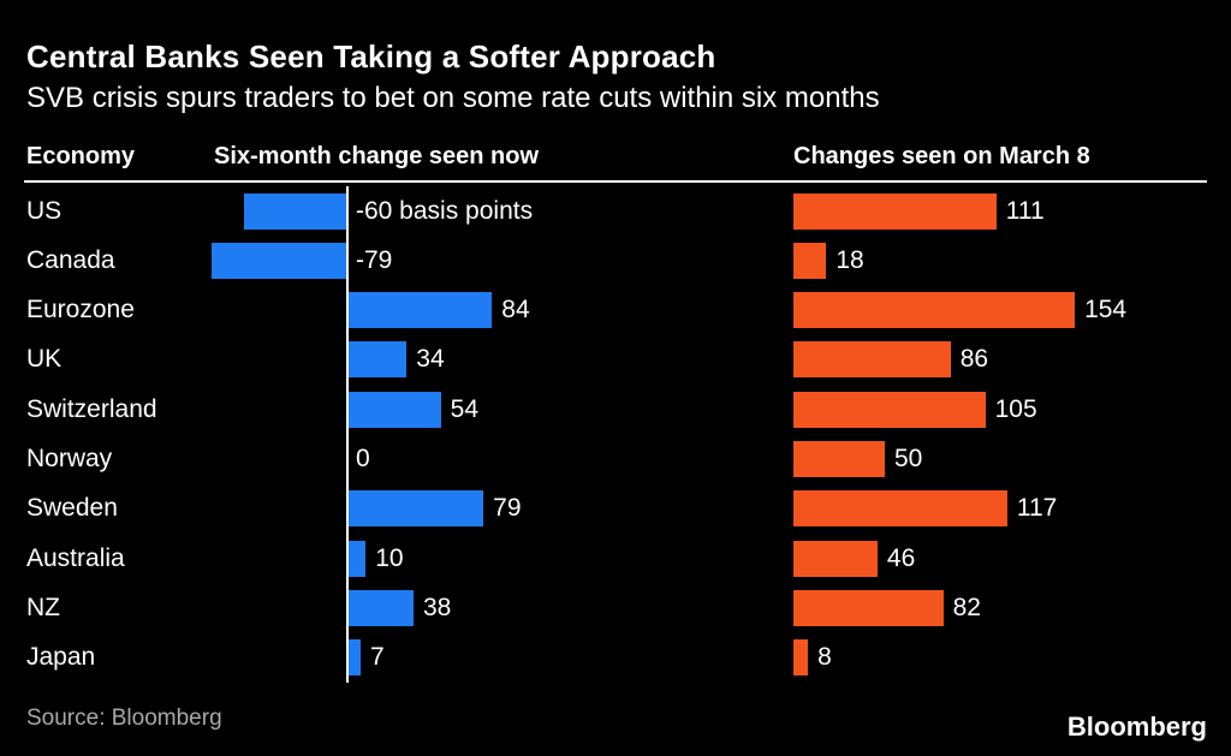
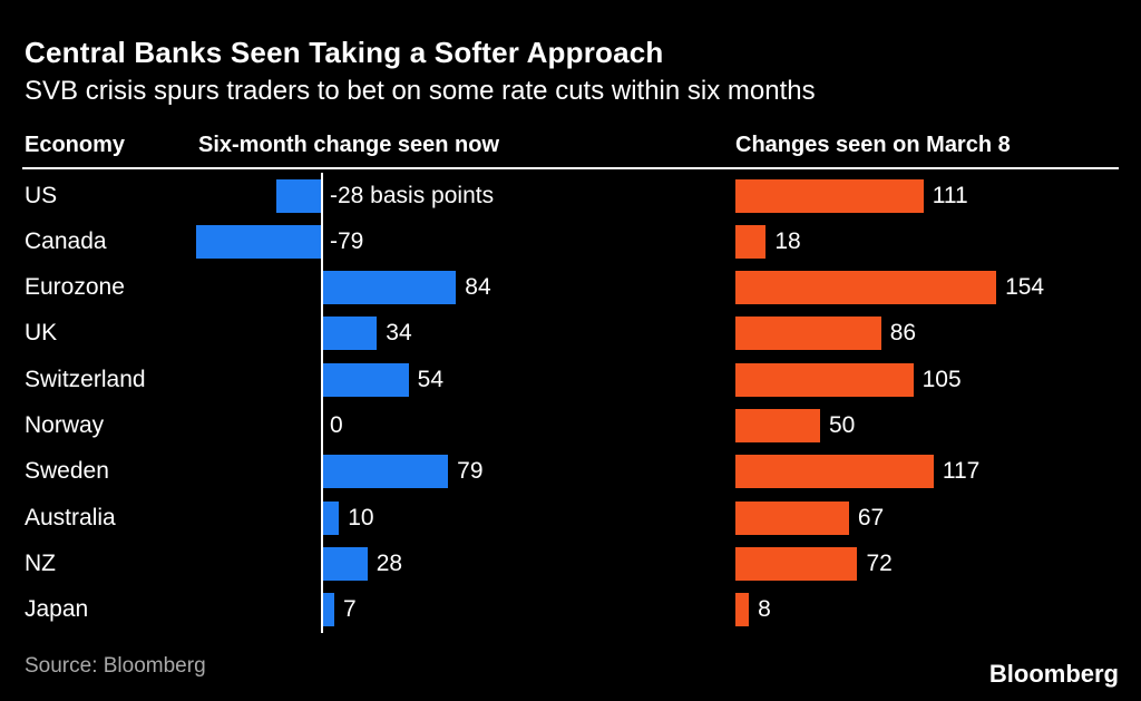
Six-month change seen now/US: -60 -> -28
Changes seen on March 8/Australia: 46 -> 67
Six-month change seen now/NZ: 38 -> 28
Changes seen on March 8/NZ: 82 -> 72
